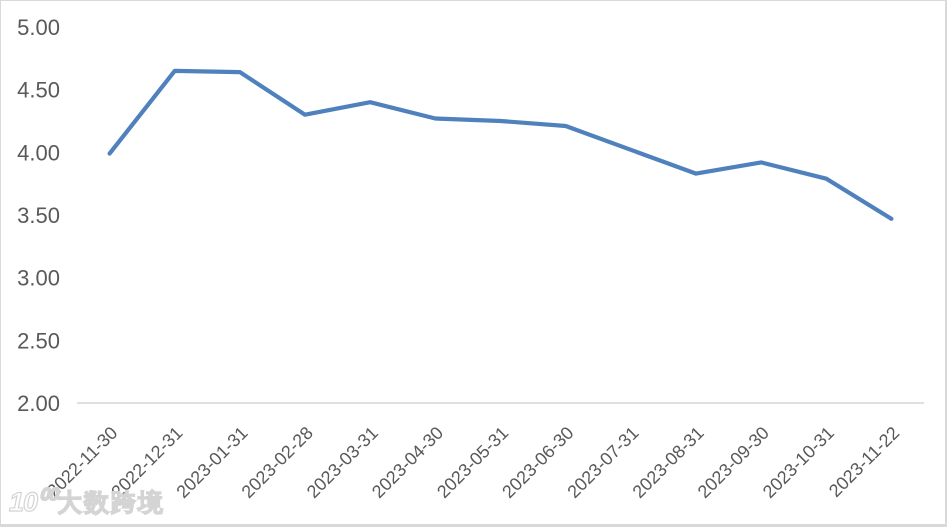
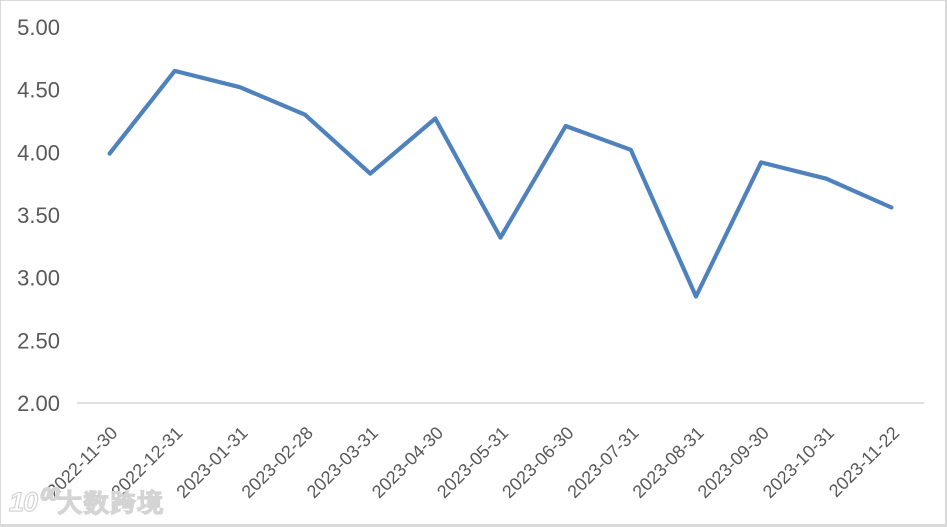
2023-01-31: 4.64 -> 4.52
2023-03-31: 4.40 -> 3.83
2023-05-31: 4.25 -> 3.32
2023-08-31: 3.83 -> 2.85
2023-11-22: 3.47 -> 3.56
